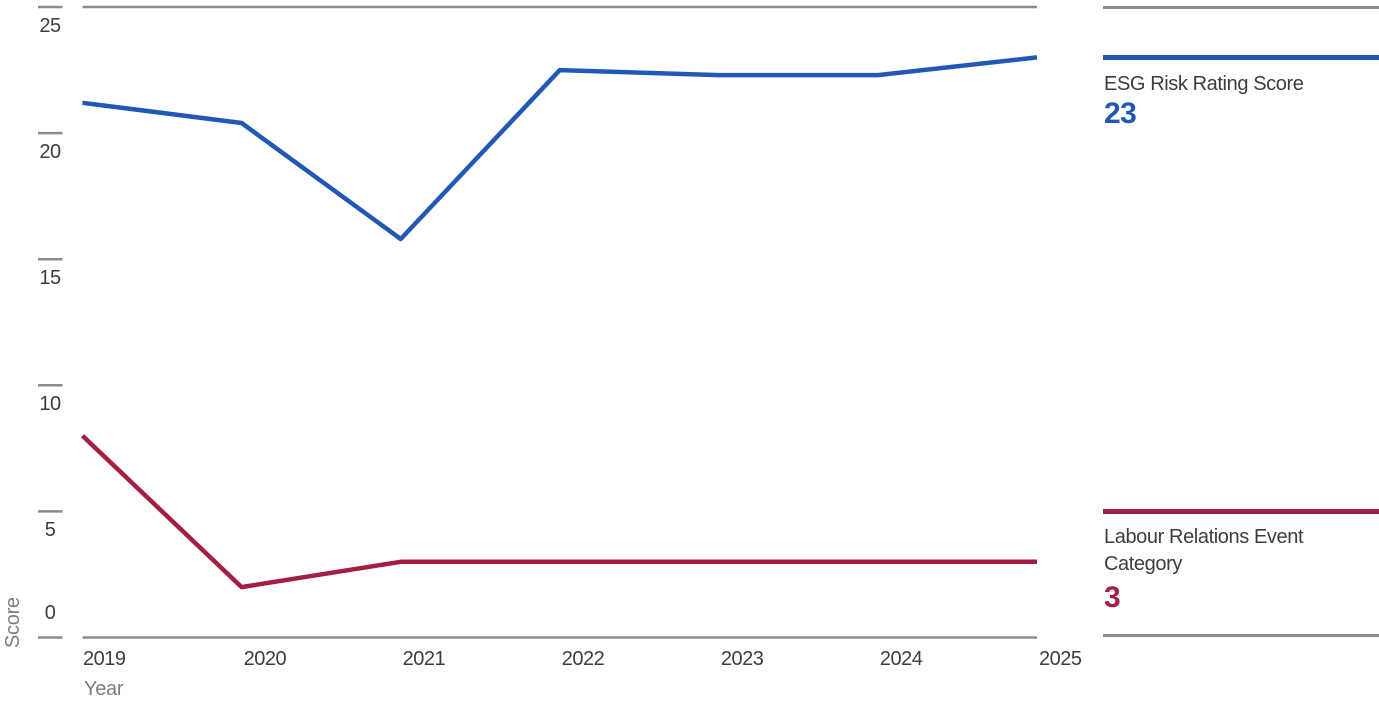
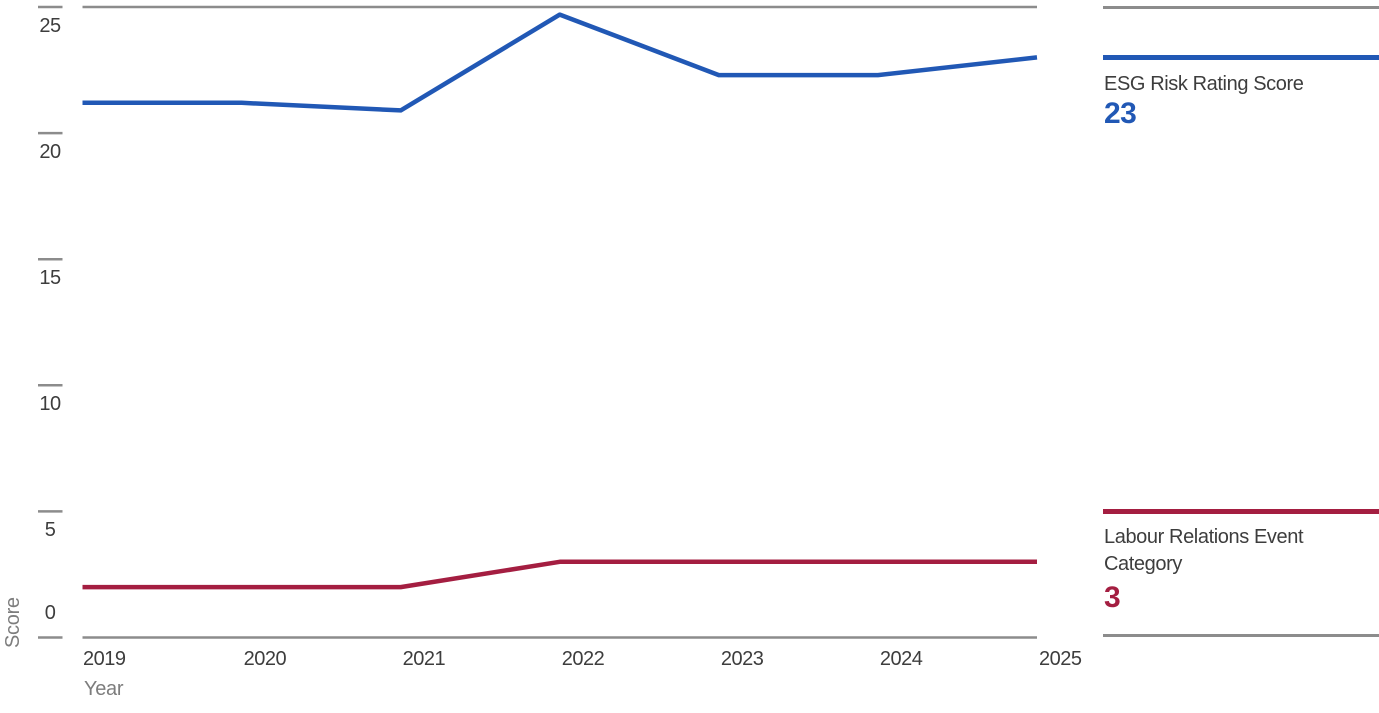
Labour Relations Event Category/2019: 8 -> 2
ESG Risk Rating Score/2020: 20.4 -> 21.2
ESG Risk Rating Score/2021: 15.8 -> 20.9
Labour Relations Event Category/2021: 3 -> 2
ESG Risk Rating Score/2022: 22.5 -> 24.7
